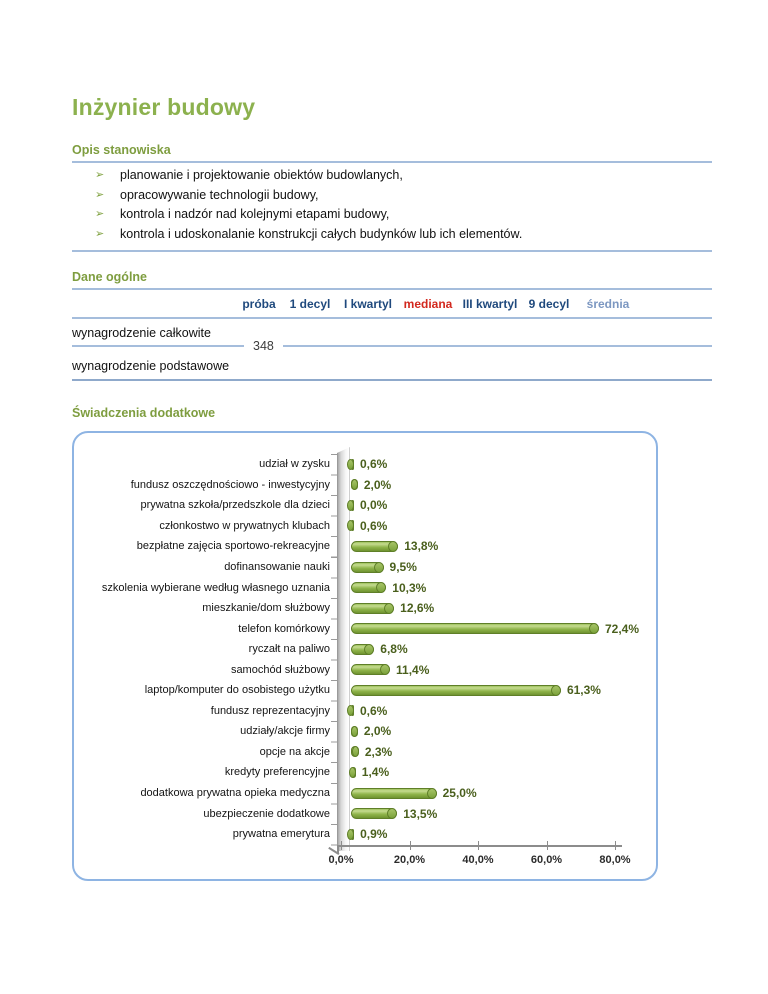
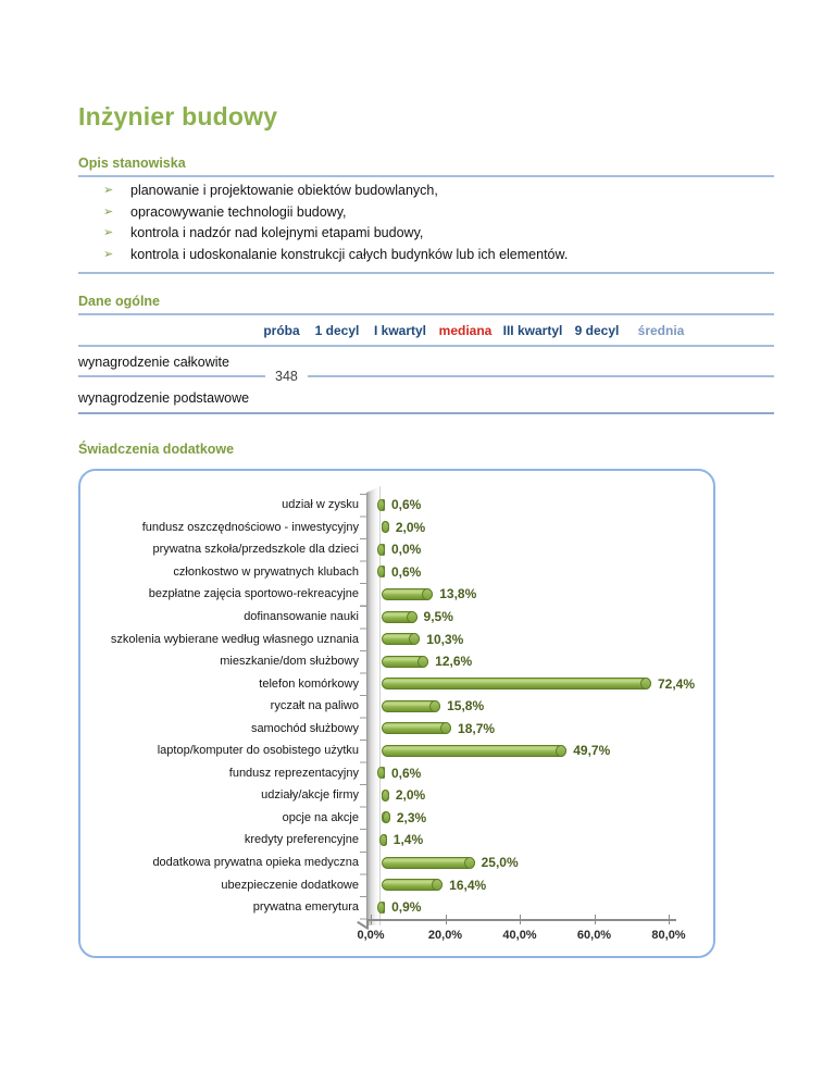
ryczałt na paliwo: 6,8% -> 15,8%
samochód służbowy: 11,4% -> 18,7%
laptop/komputer do osobistego użytku: 61,3% -> 49,7%
ubezpieczenie dodatkowe: 13,5% -> 16,4%
